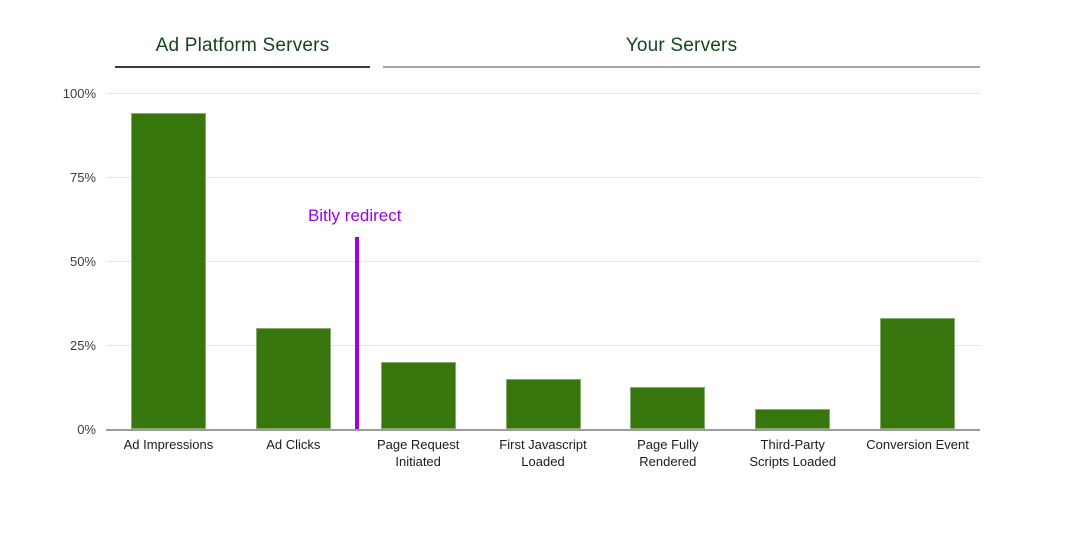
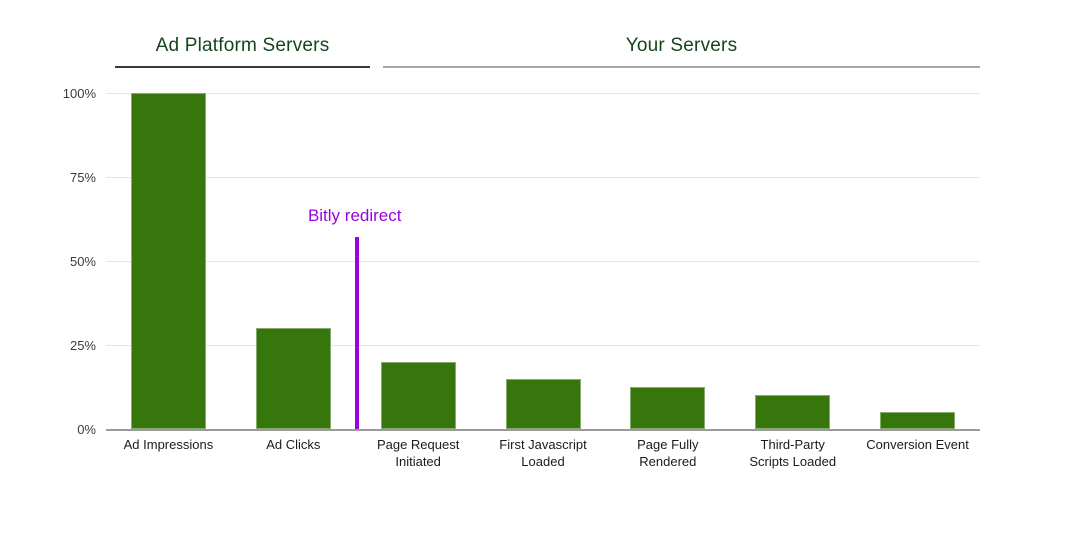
Ad Impressions: 94% -> 100%
Third-Party Scripts Loaded: 6% -> 10%
Conversion Event: 33% -> 5%
